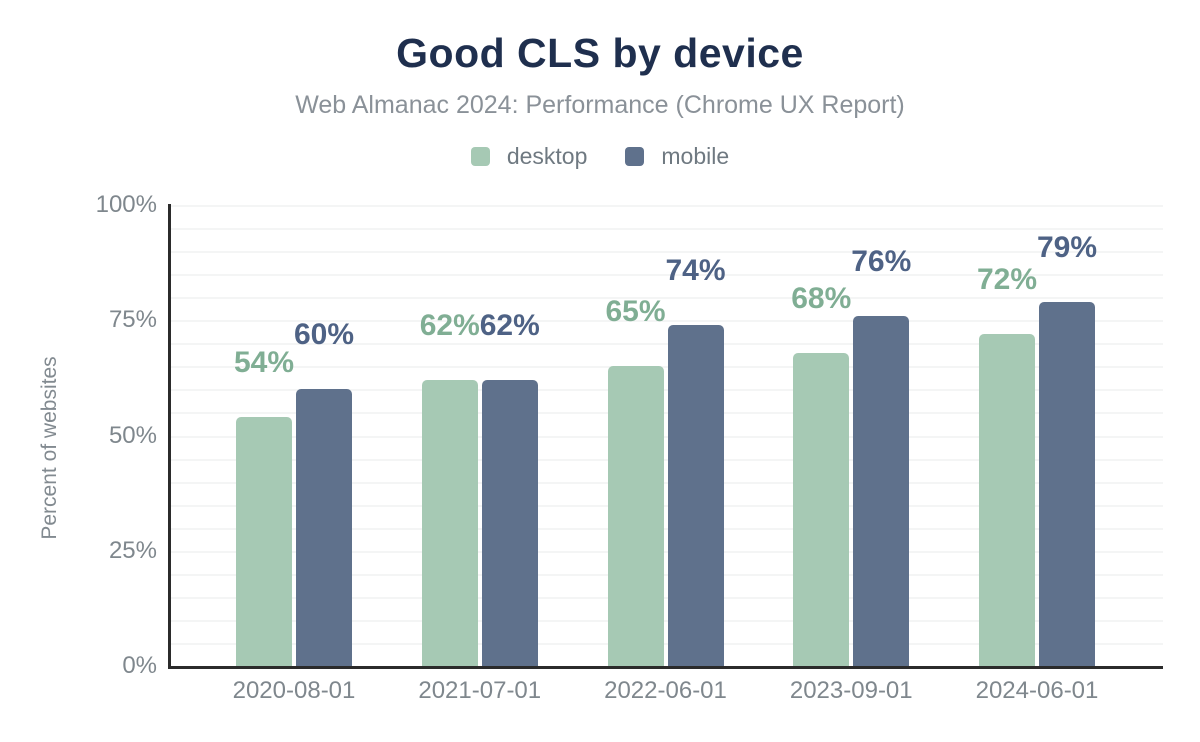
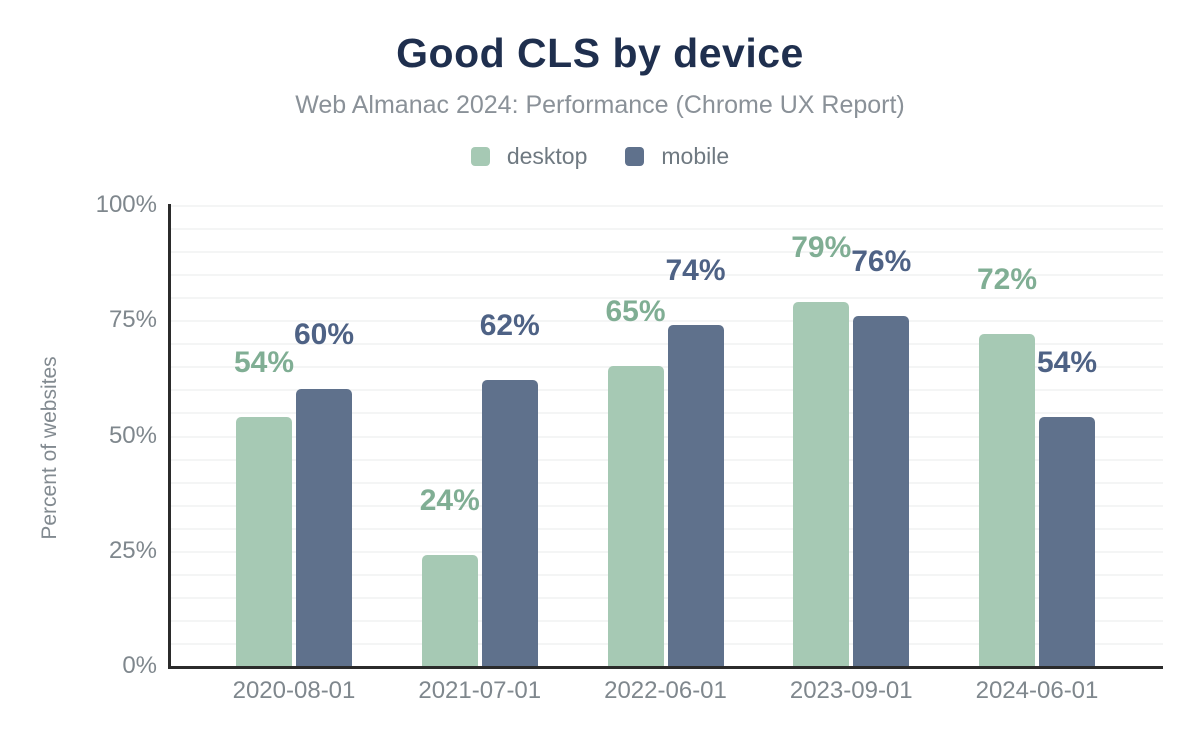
desktop/2021-07-01: 62% -> 24%
desktop/2023-09-01: 68% -> 79%
mobile/2024-06-01: 79% -> 54%
